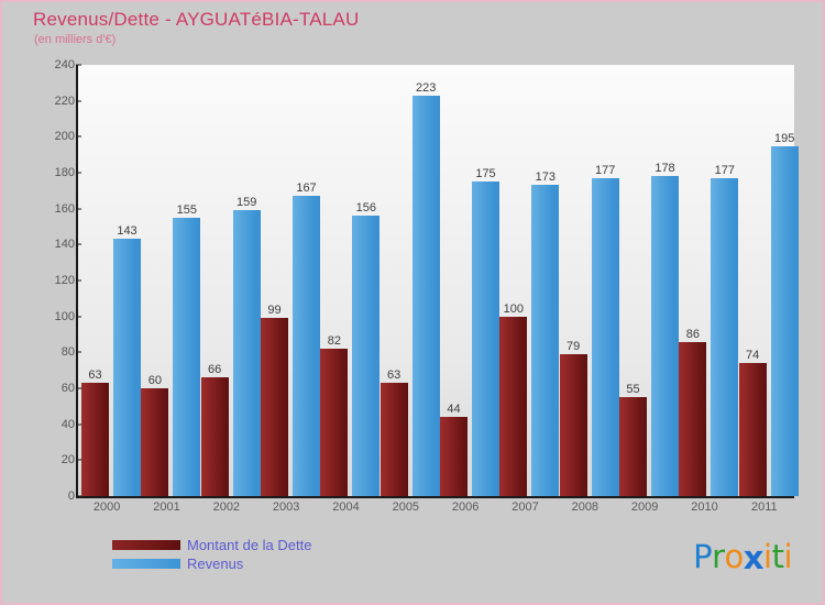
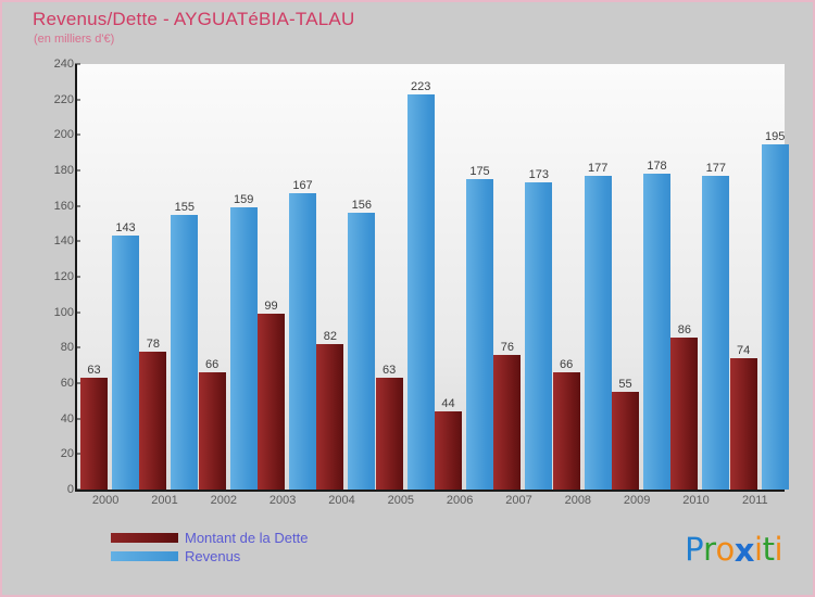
Montant de la Dette/2001: 60 -> 78
Montant de la Dette/2007: 100 -> 76
Montant de la Dette/2008: 79 -> 66
